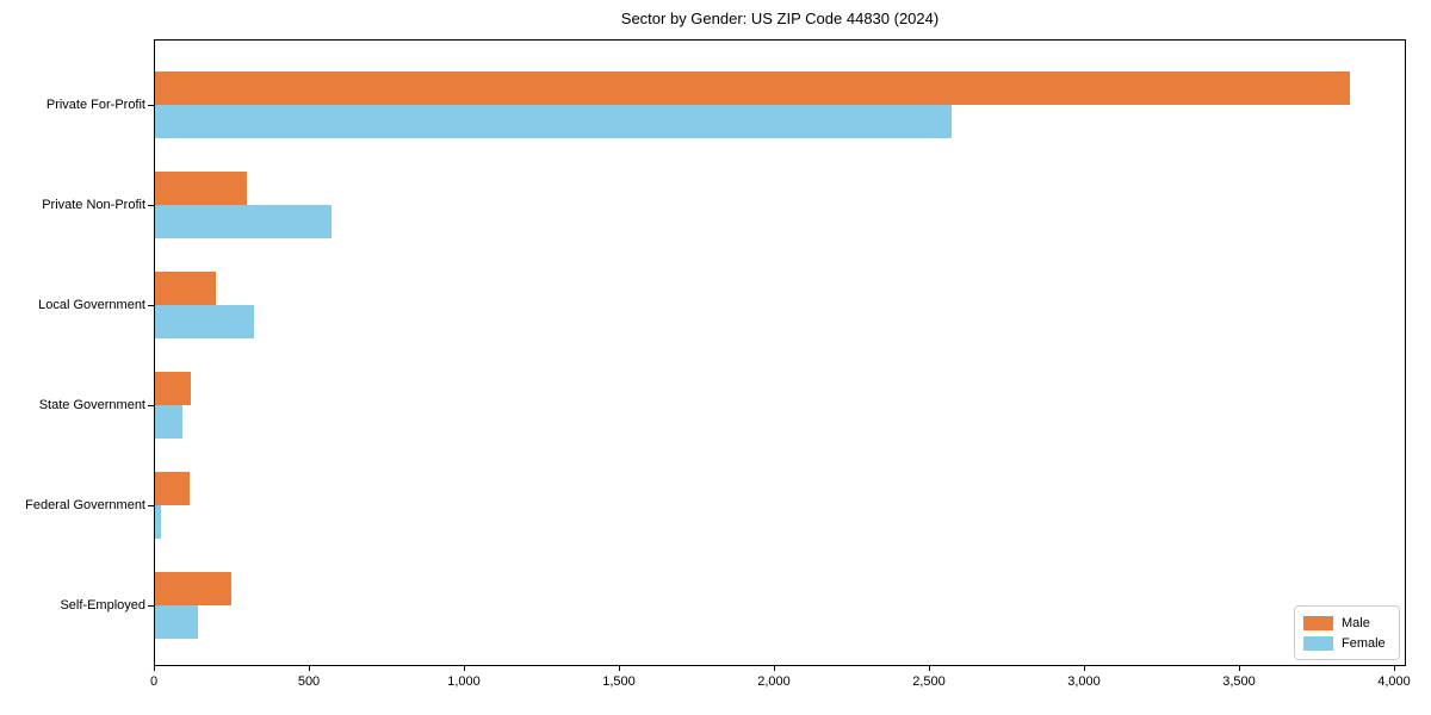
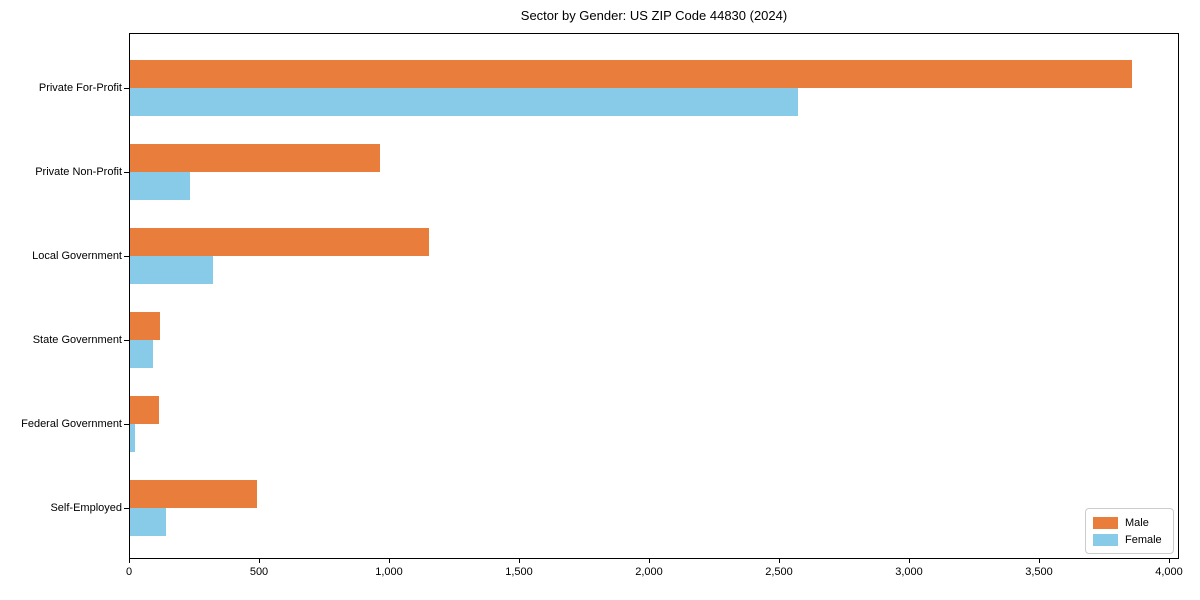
Male/Private Non-Profit: 300 -> 960
Female/Private Non-Profit: 570 -> 230
Male/Local Government: 200 -> 1150
Male/Self-Employed: 240 -> 490
